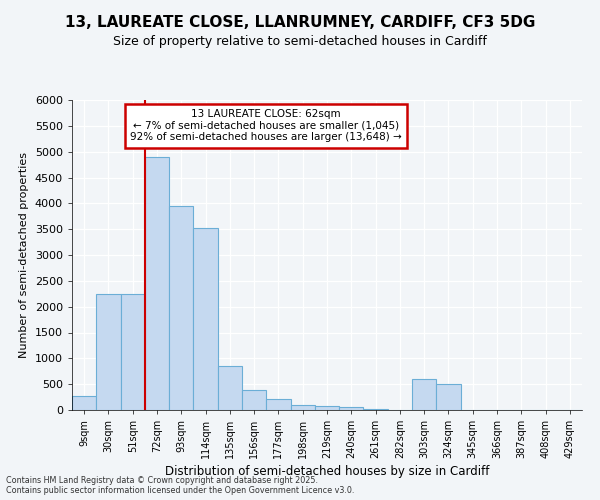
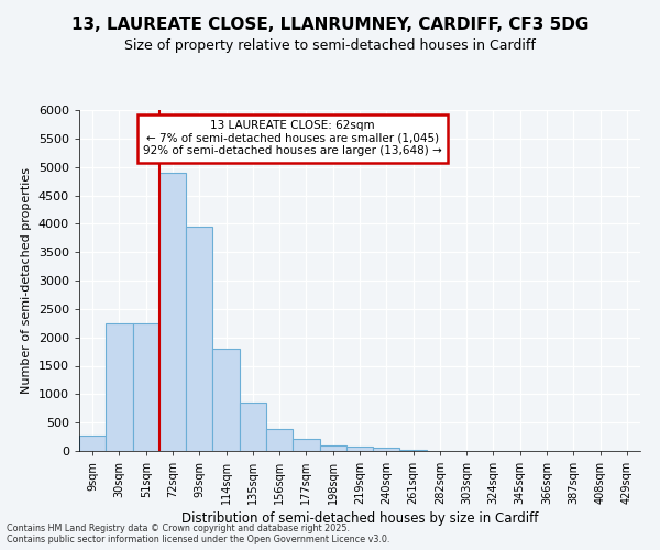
114sqm: 3520 -> 1800
303sqm: 600 -> 0
324sqm: 500 -> 0
